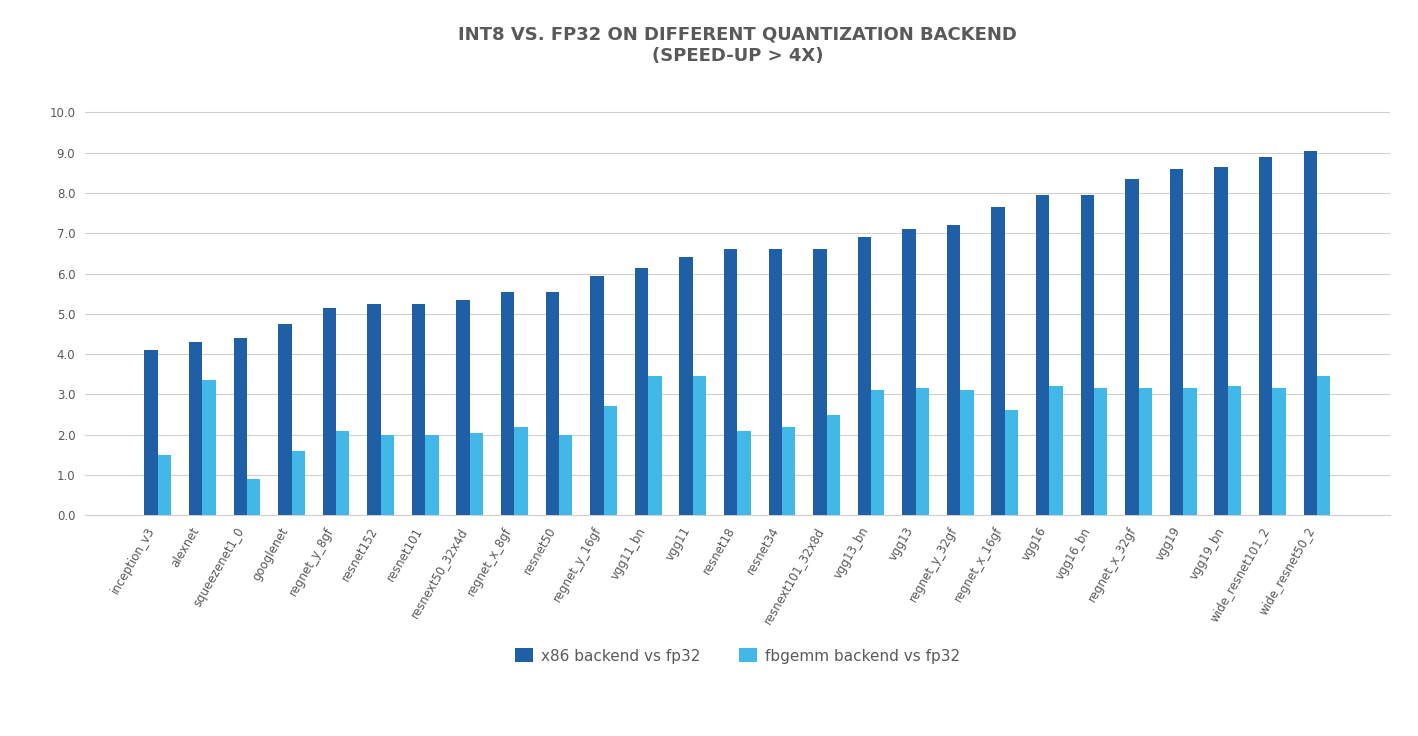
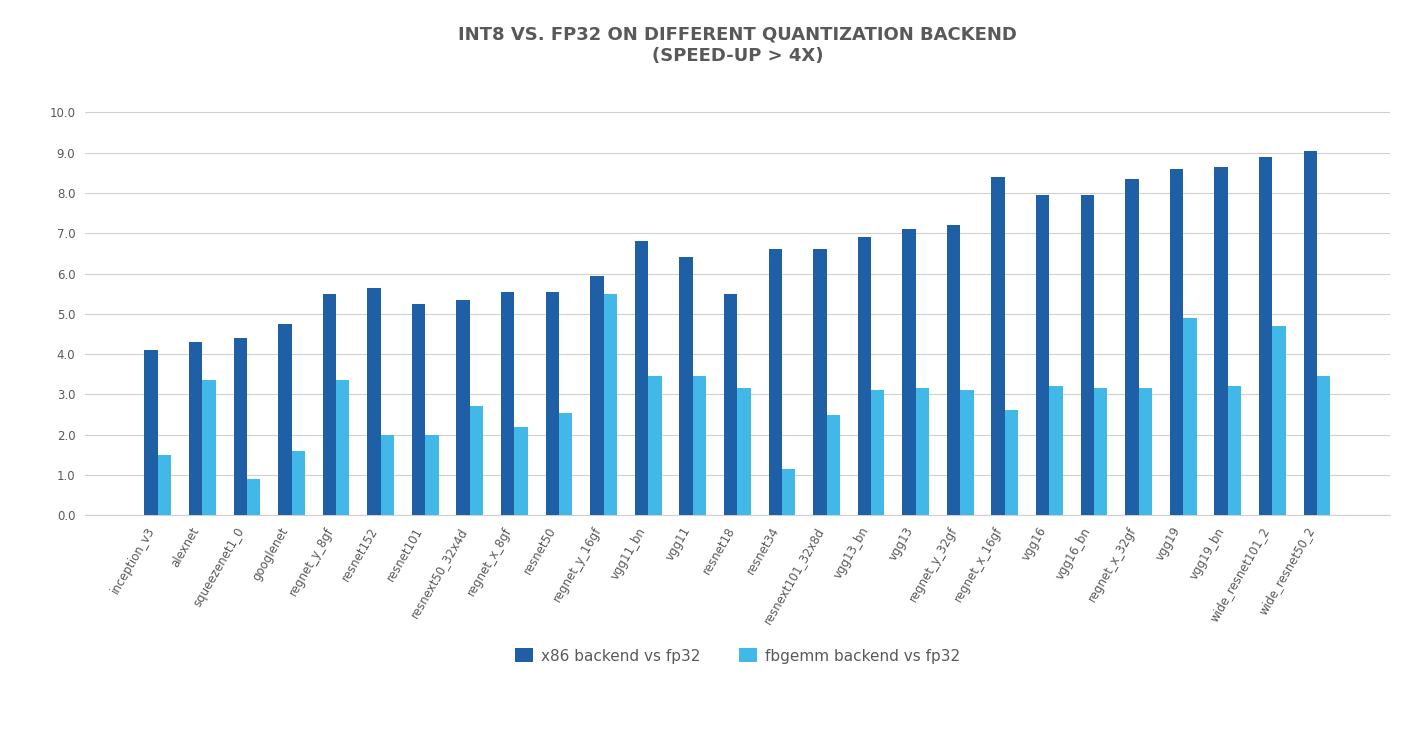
x86 backend vs fp32/regnet_y_8gf: 5.15 -> 5.50
fbgemm backend vs fp32/regnet_y_8gf: 2.10 -> 3.35
x86 backend vs fp32/resnet152: 5.25 -> 5.65
fbgemm backend vs fp32/resnext50_32x4d: 2.05 -> 2.70
fbgemm backend vs fp32/resnet50: 2.00 -> 2.55
fbgemm backend vs fp32/regnet_y_16gf: 2.70 -> 5.50
x86 backend vs fp32/vgg11_bn: 6.15 -> 6.80
x86 backend vs fp32/resnet18: 6.60 -> 5.50
fbgemm backend vs fp32/resnet18: 2.10 -> 3.15
fbgemm backend vs fp32/resnet34: 2.20 -> 1.15
x86 backend vs fp32/regnet_x_16gf: 7.65 -> 8.40
fbgemm backend vs fp32/vgg19: 3.15 -> 4.90
fbgemm backend vs fp32/wide_resnet101_2: 3.15 -> 4.70
